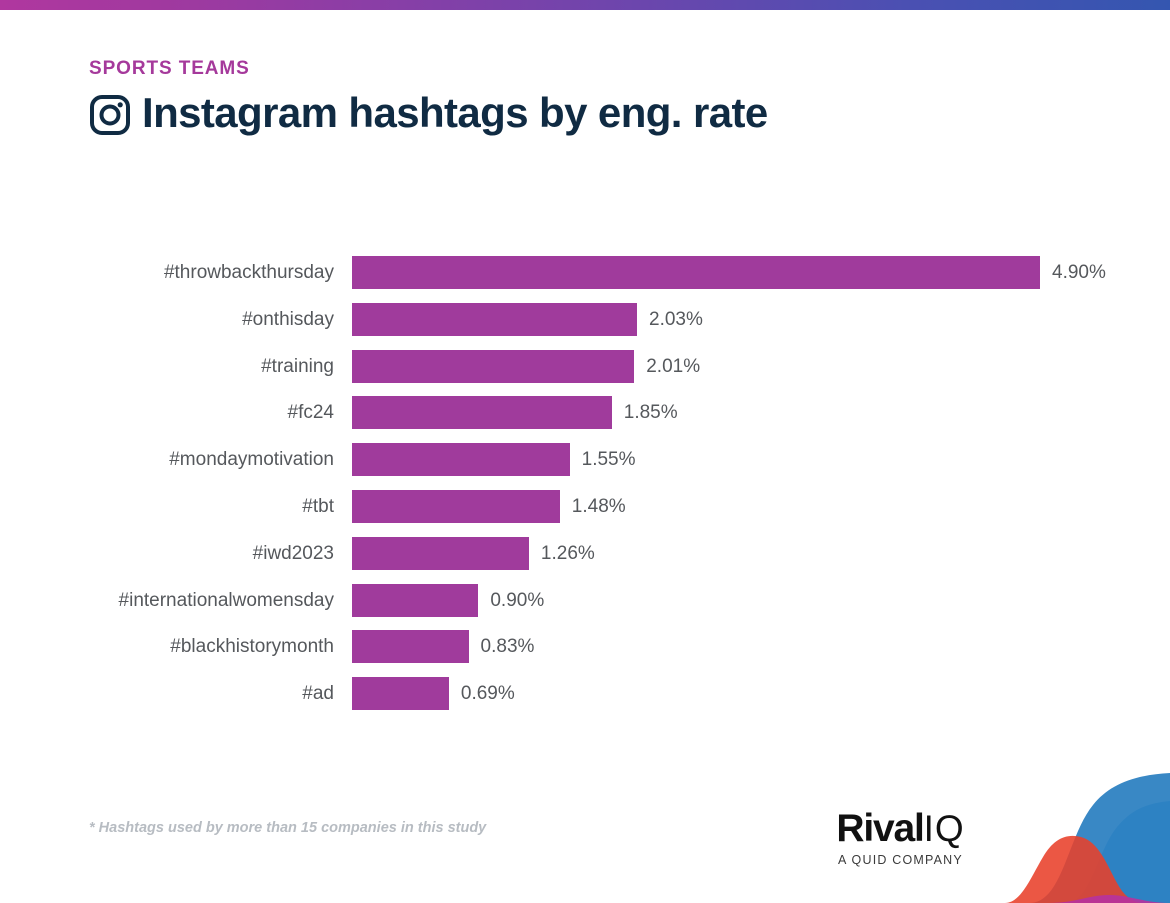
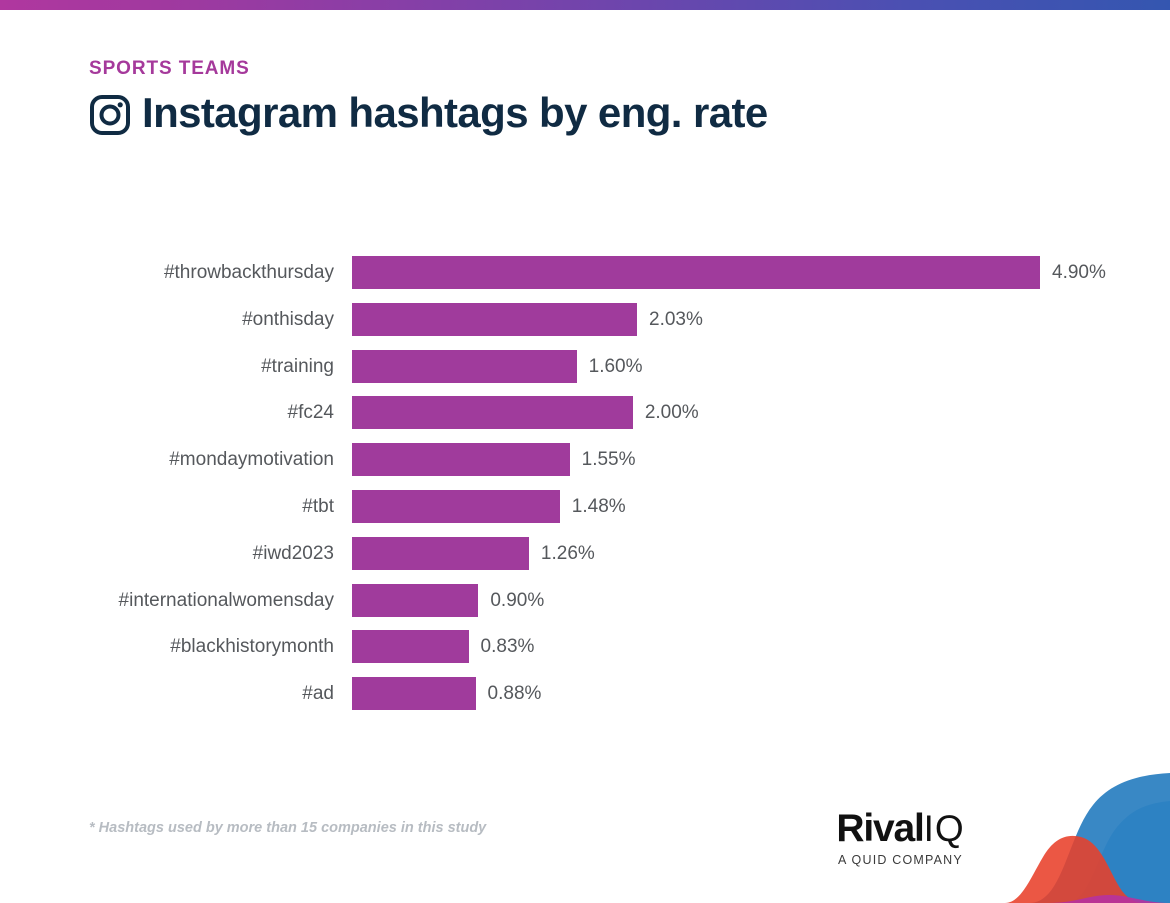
#training: 2.01% -> 1.60%
#fc24: 1.85% -> 2.00%
#ad: 0.69% -> 0.88%
